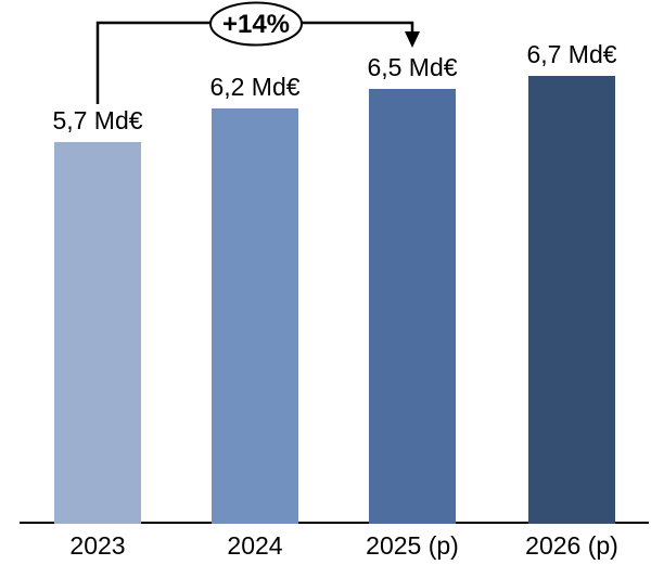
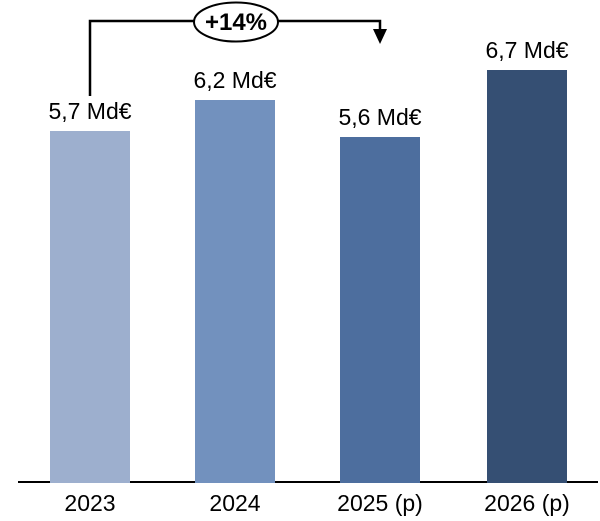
2025 (p): 6,5 -> 5,6
